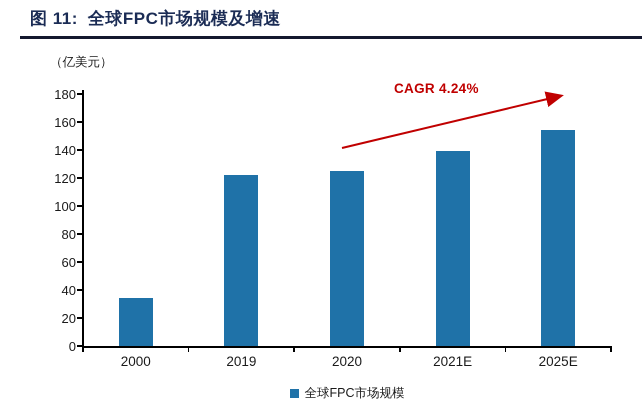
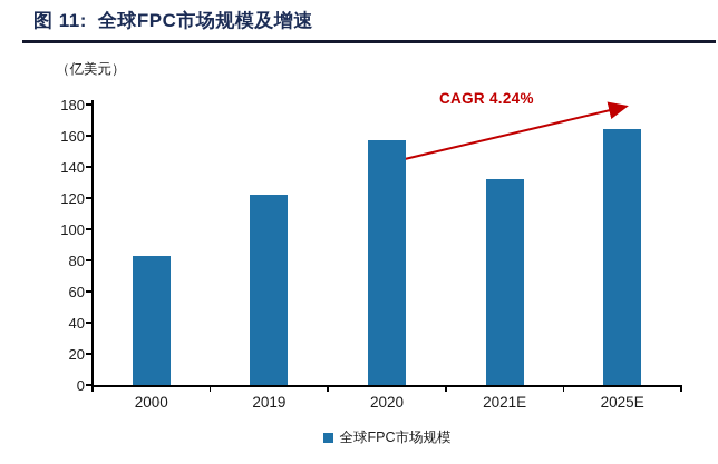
2000: 34 -> 83
2020: 125 -> 157
2021E: 139 -> 132
2025E: 154 -> 164
